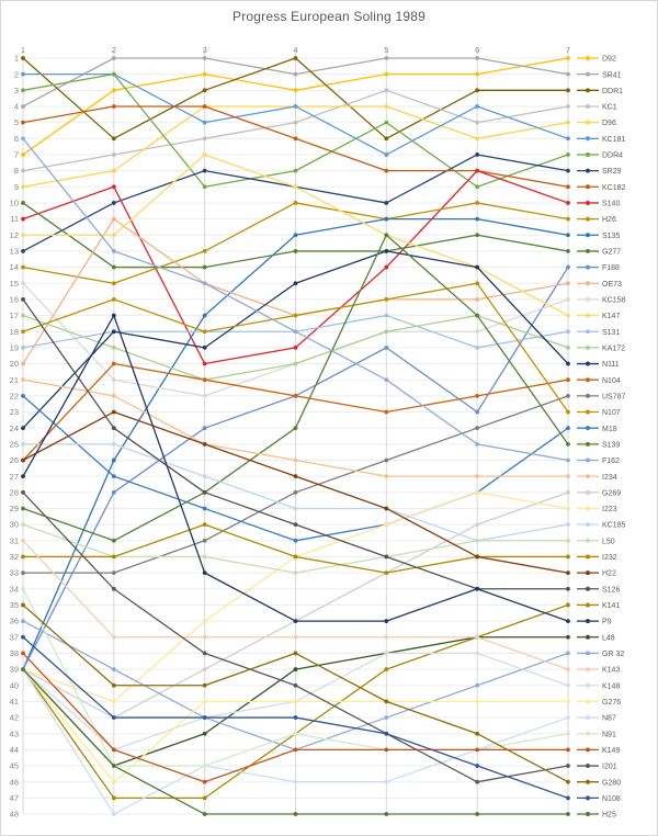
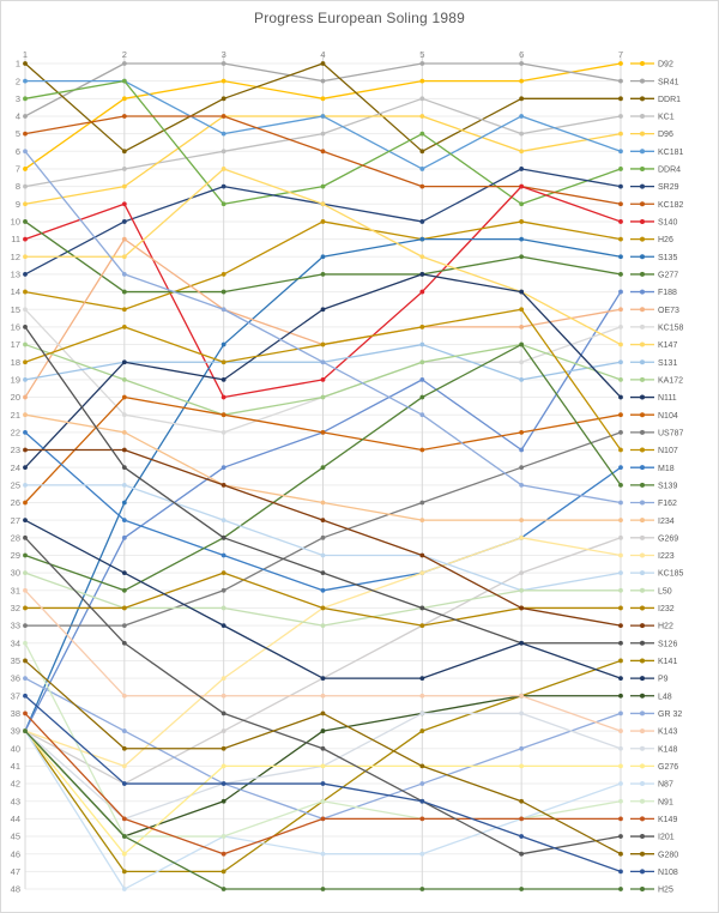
H22/1: 26 -> 23
P9/2: 17 -> 30
S139/5: 12 -> 20
